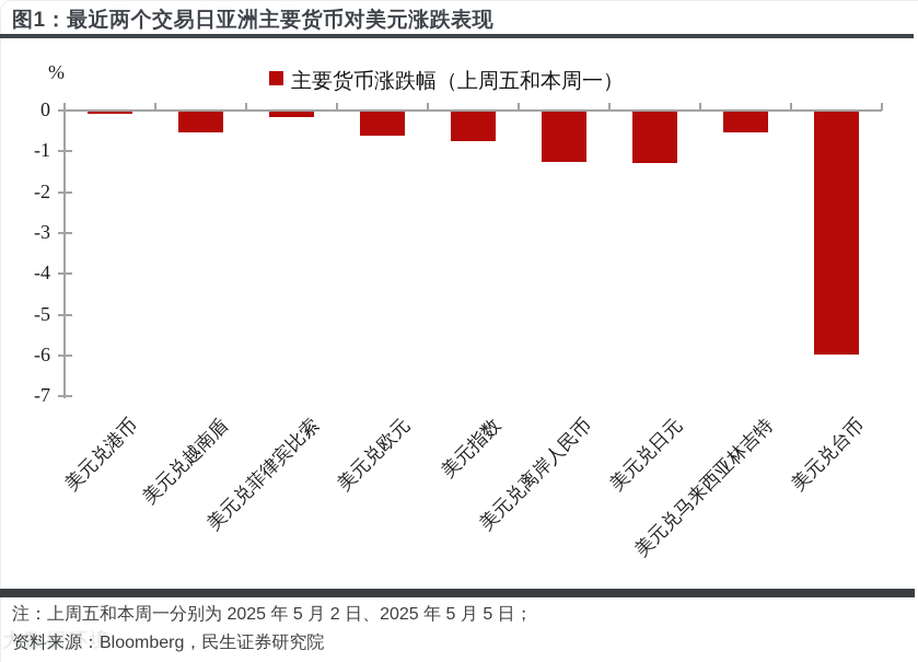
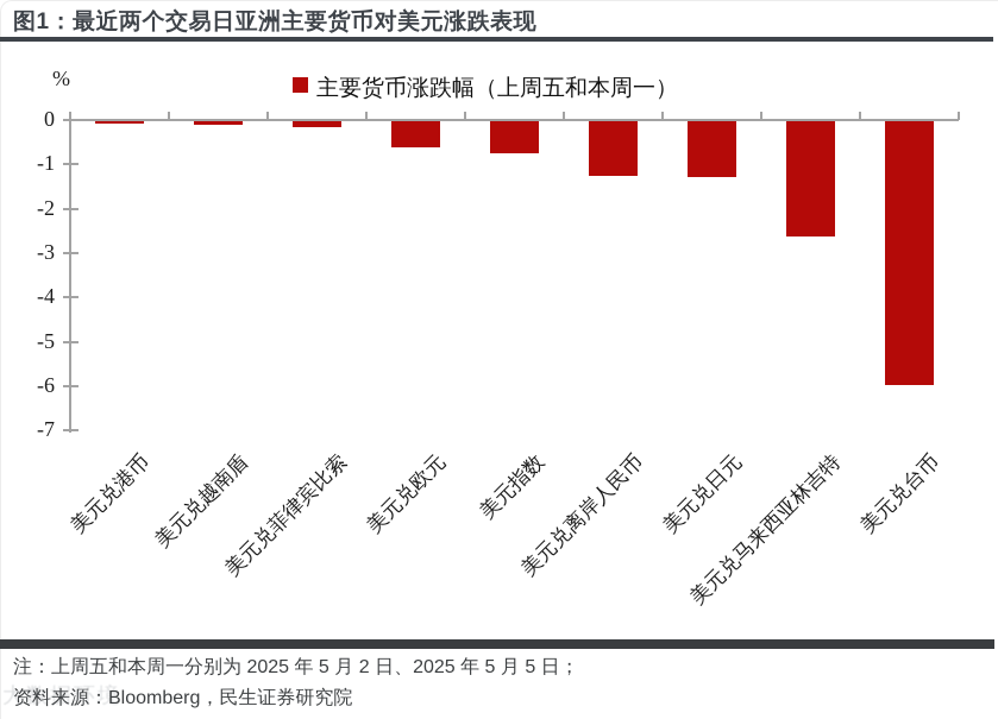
美元兑越南盾: -0.5 -> -0.1
美元兑马来西亚林吉特: -0.5 -> -2.6
